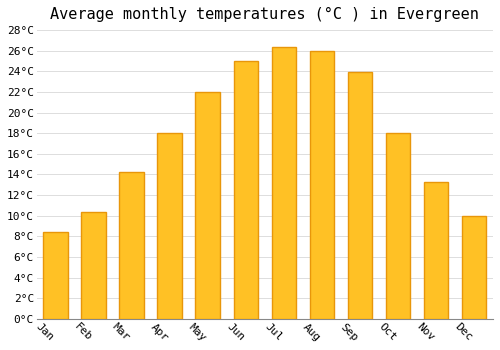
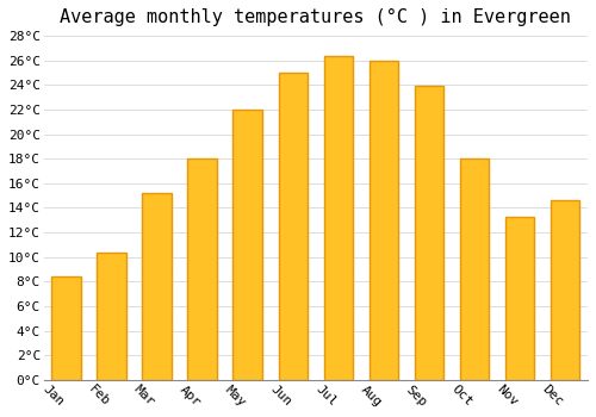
Mar: 14.2°C -> 15.2°C
Dec: 10.0°C -> 14.6°C
